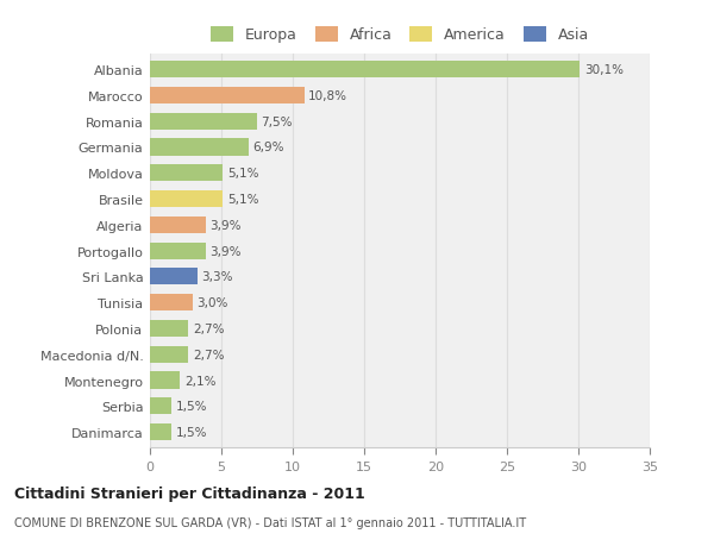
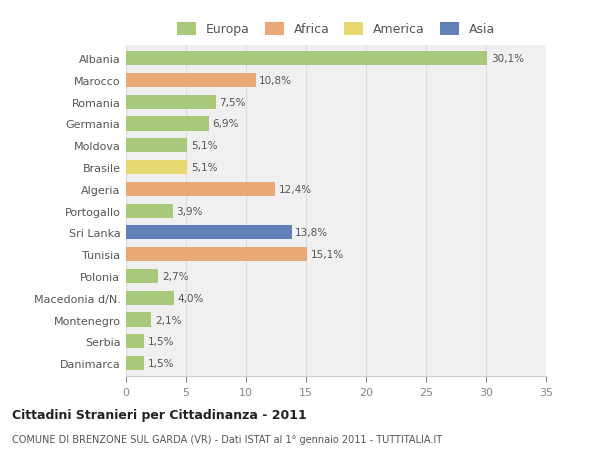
Algeria: 3,9% -> 12,4%
Sri Lanka: 3,3% -> 13,8%
Tunisia: 3,0% -> 15,1%
Macedonia d/N.: 2,7% -> 4,0%
